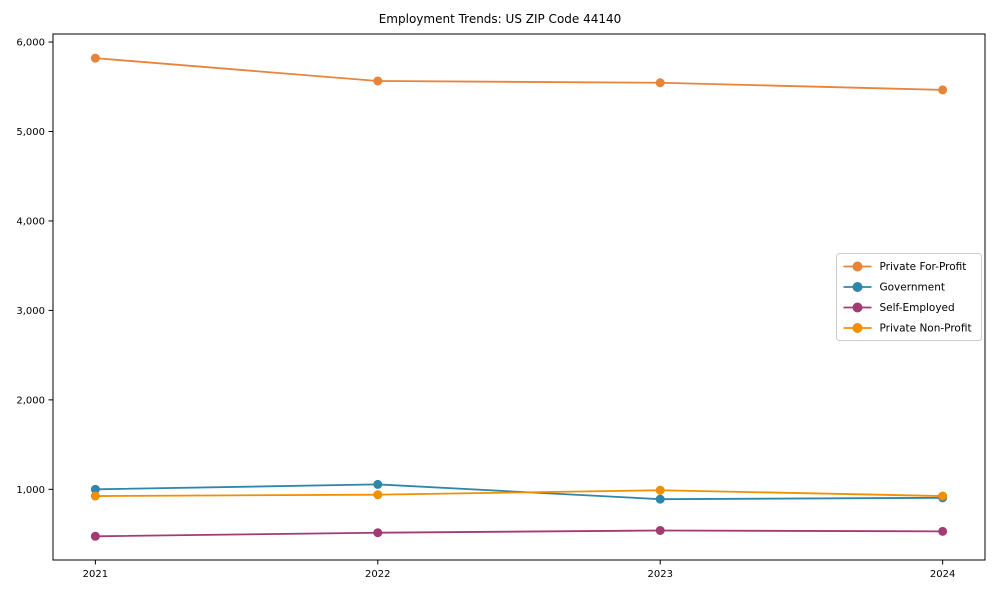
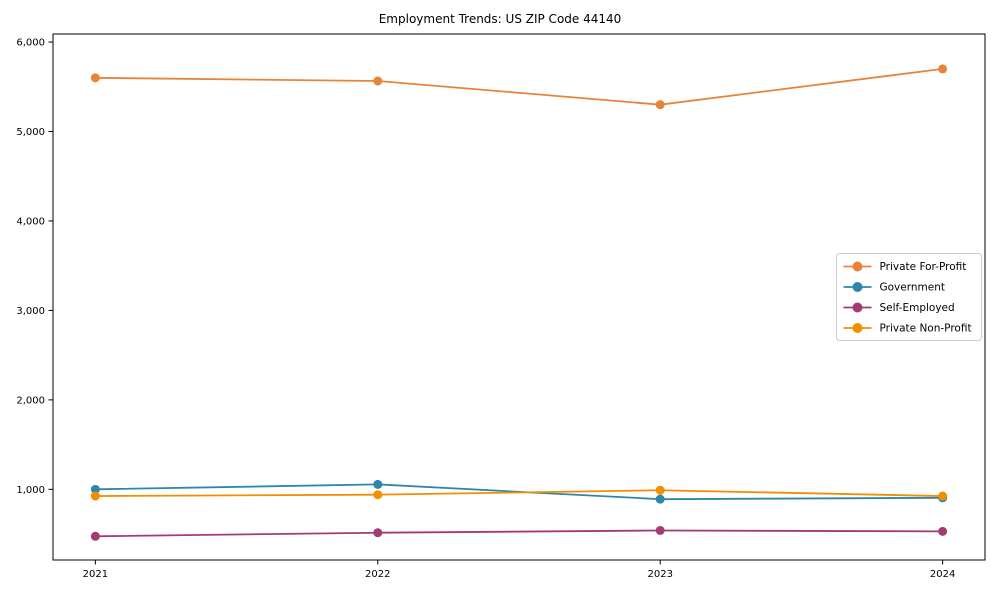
Private For-Profit/2021: 5800 -> 5600
Private For-Profit/2023: 5500 -> 5300
Private For-Profit/2024: 5500 -> 5700
